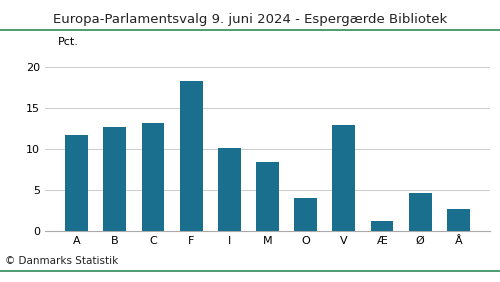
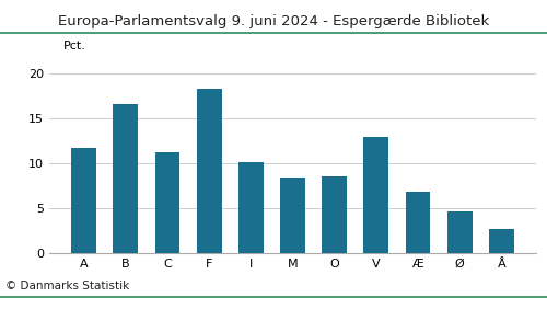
B: 12.7 -> 16.6
C: 13.2 -> 11.2
O: 4.0 -> 8.6
Æ: 1.3 -> 6.8
